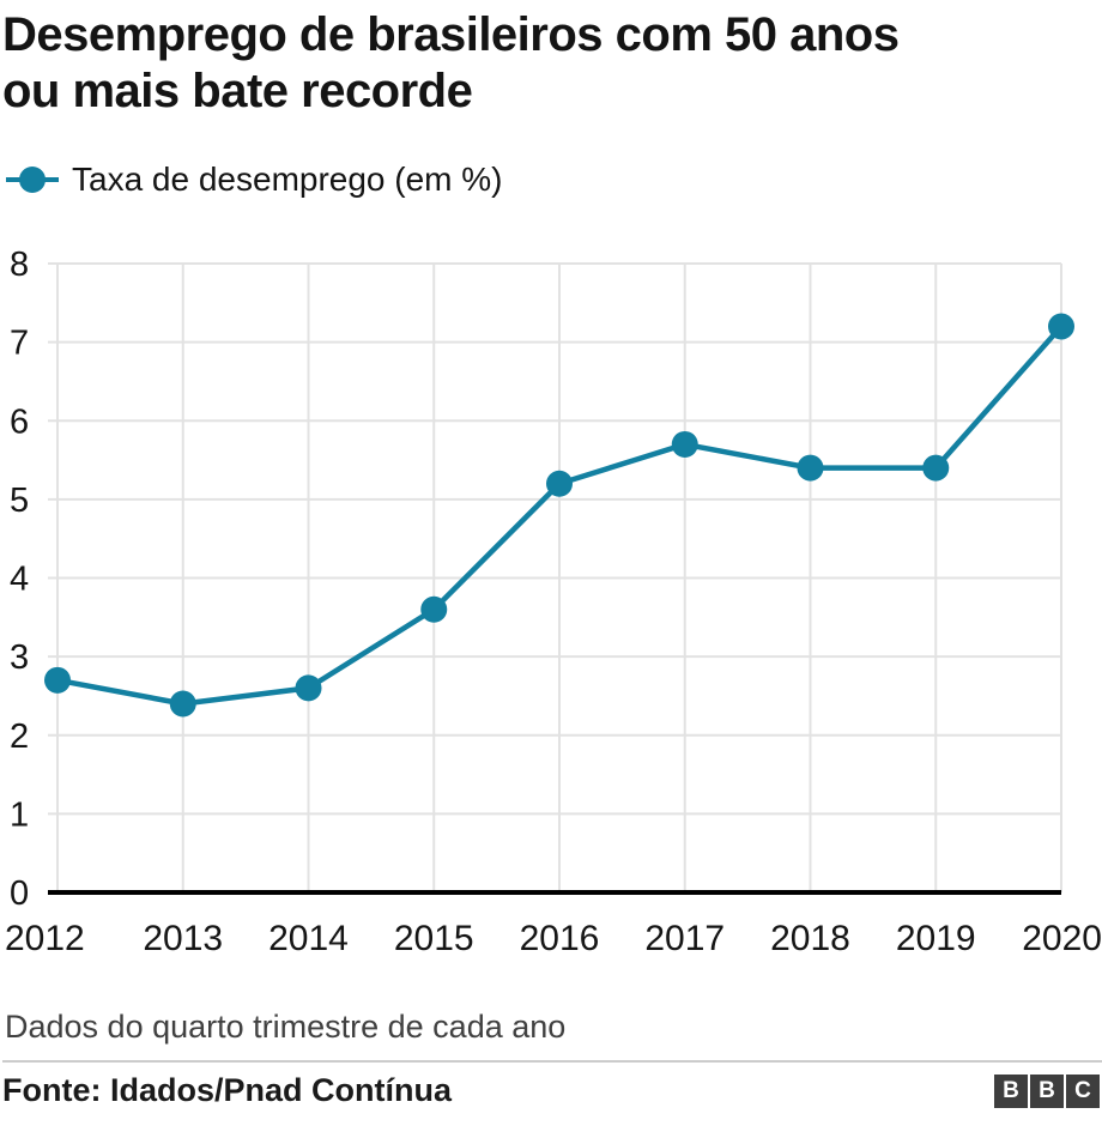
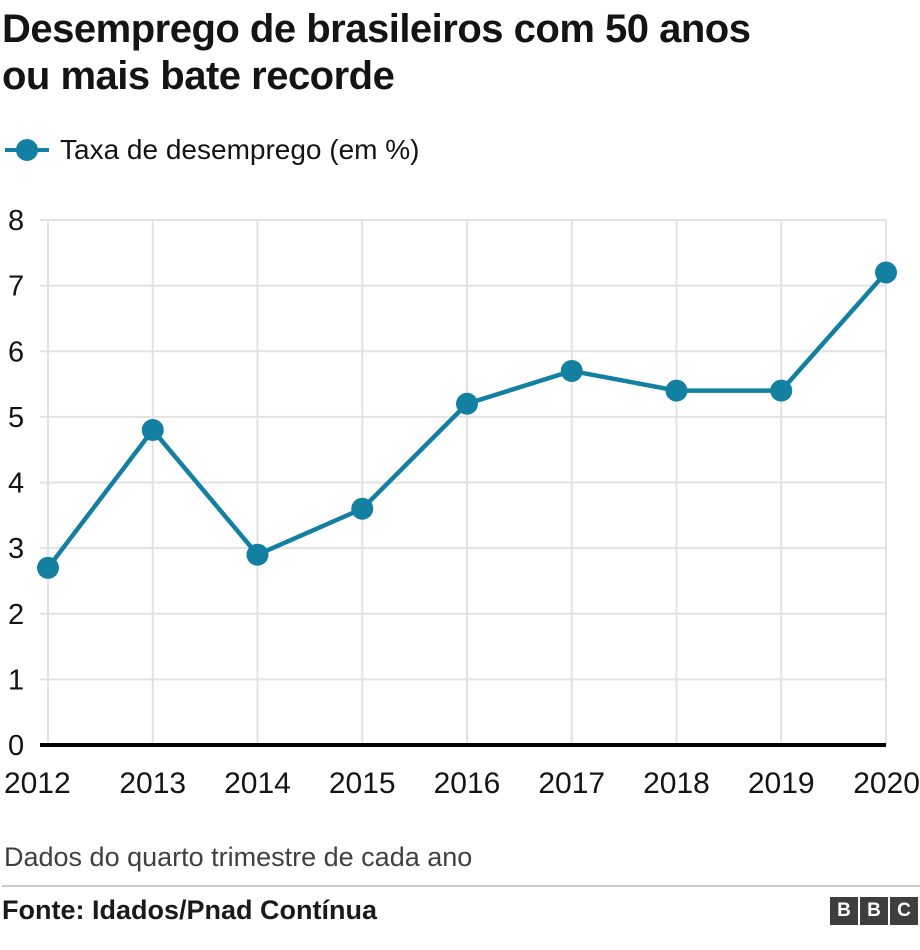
2013: 2.4 -> 4.8
2014: 2.6 -> 2.9
